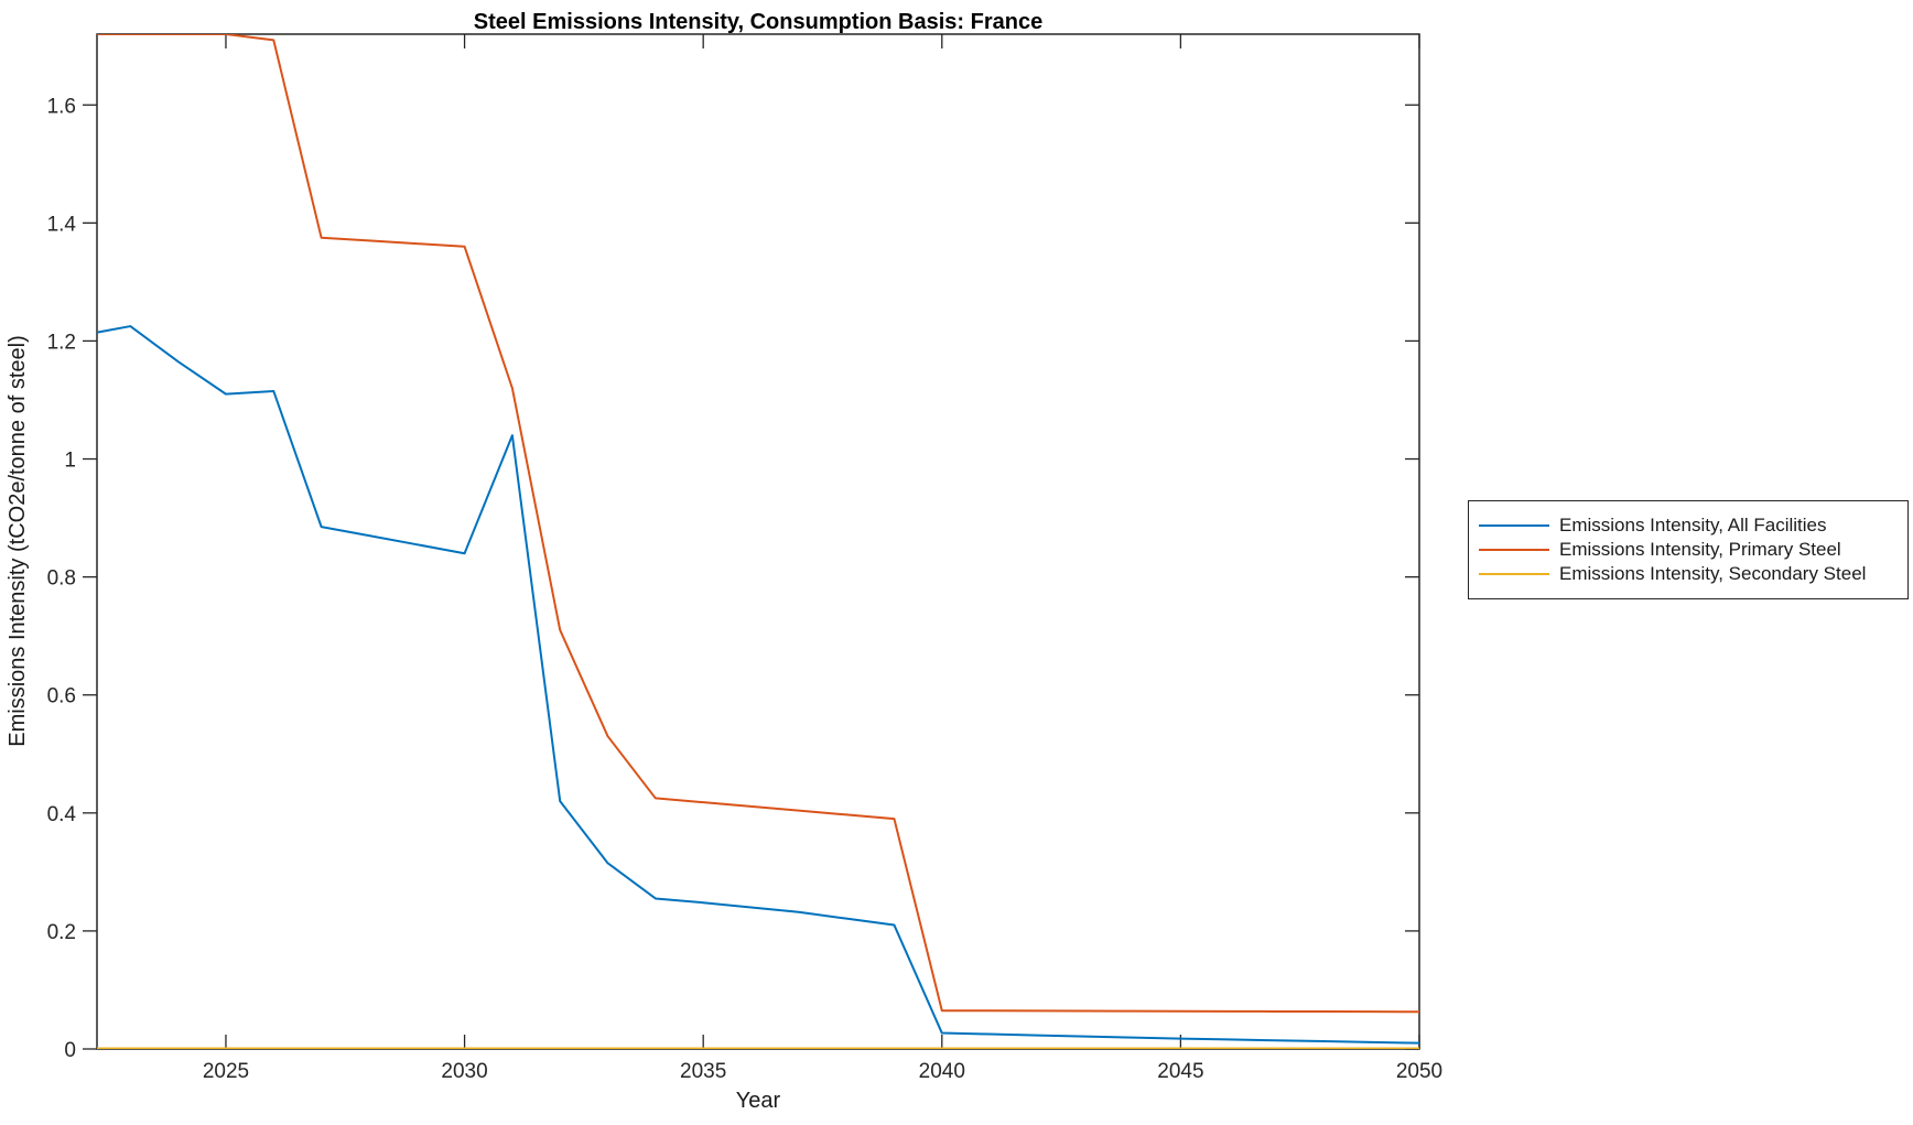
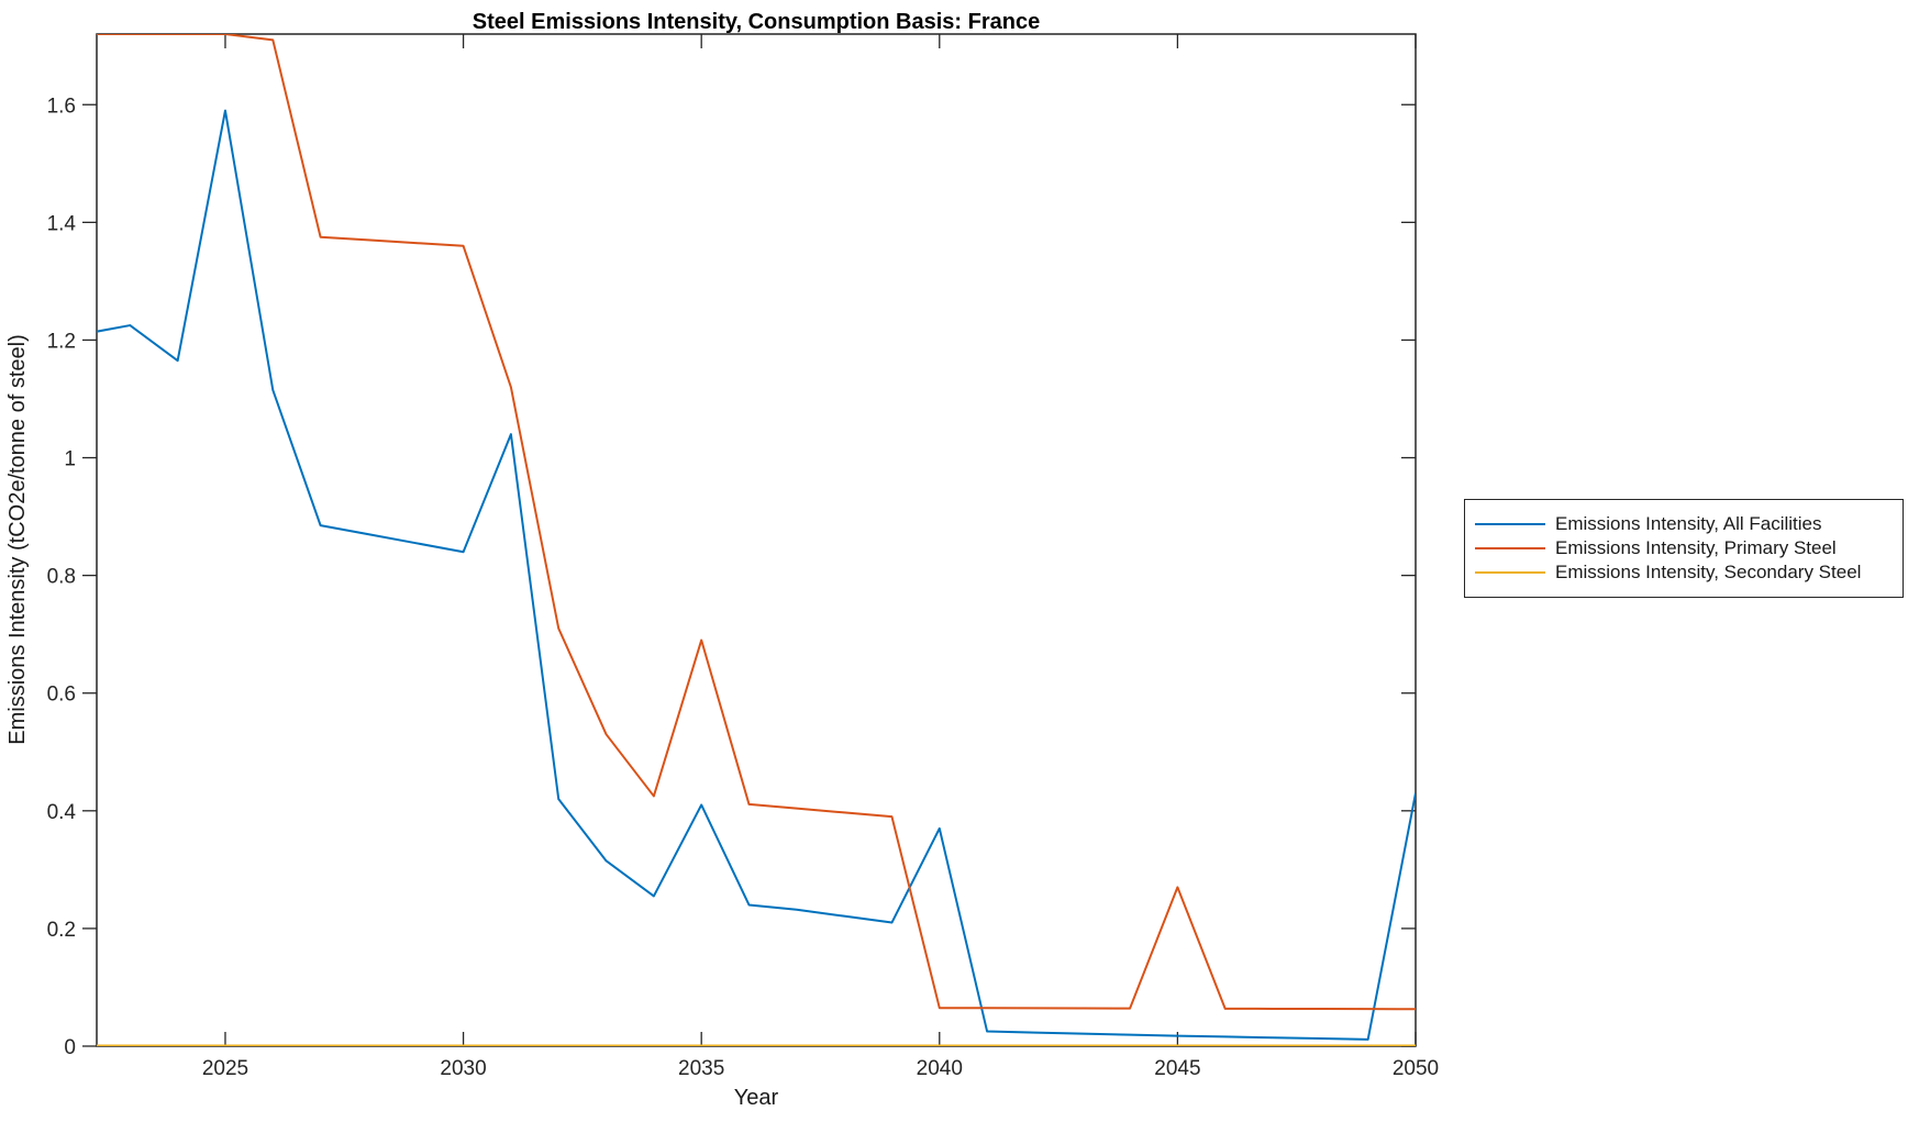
Emissions Intensity, All Facilities/2025: 1.11 -> 1.59
Emissions Intensity, All Facilities/2035: 0.25 -> 0.41
Emissions Intensity, Primary Steel/2035: 0.42 -> 0.69
Emissions Intensity, All Facilities/2040: 0.03 -> 0.37
Emissions Intensity, Primary Steel/2045: 0.06 -> 0.27
Emissions Intensity, All Facilities/2050: 0.01 -> 0.43
